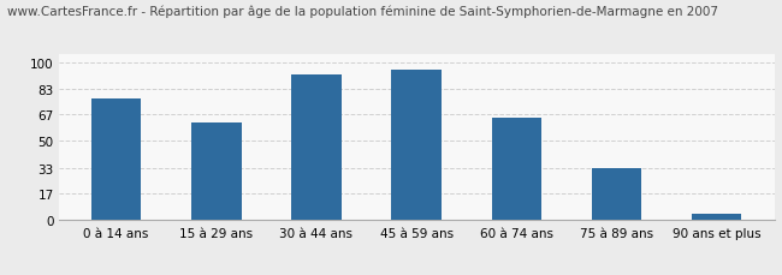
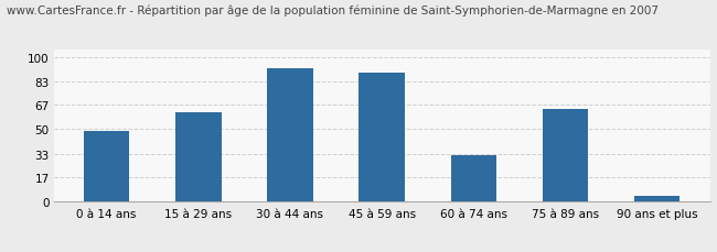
0 à 14 ans: 77 -> 49
45 à 59 ans: 95 -> 89
60 à 74 ans: 65 -> 32
75 à 89 ans: 33 -> 64
